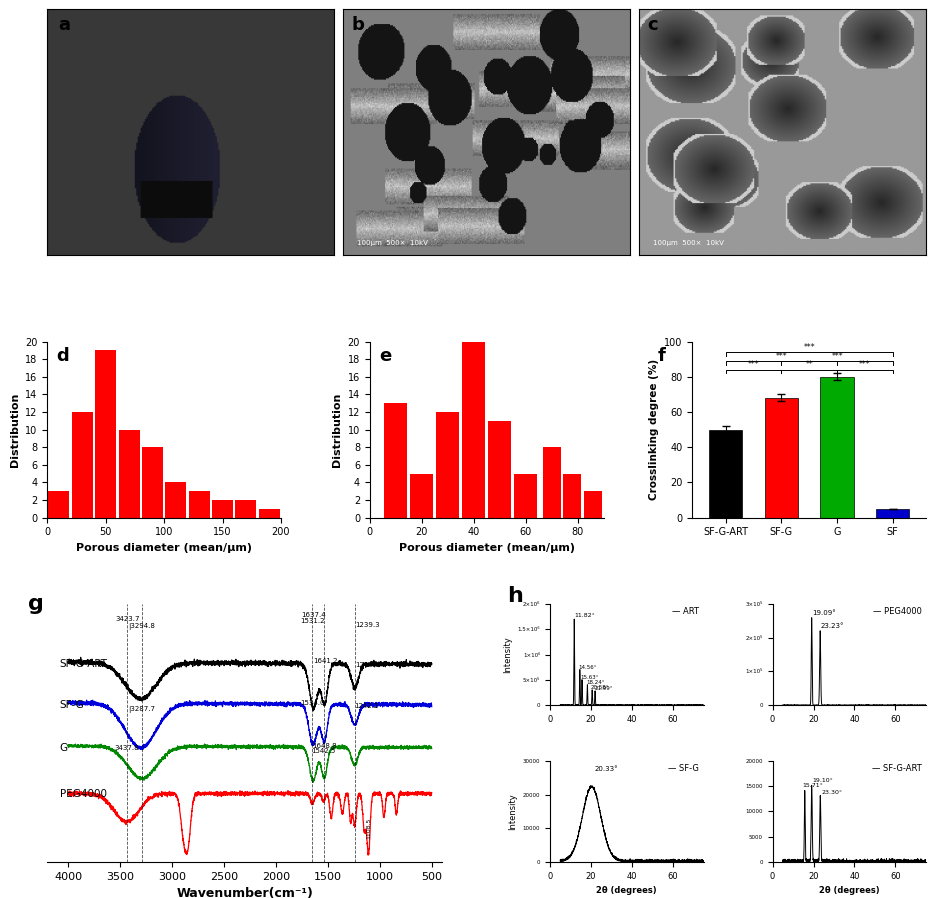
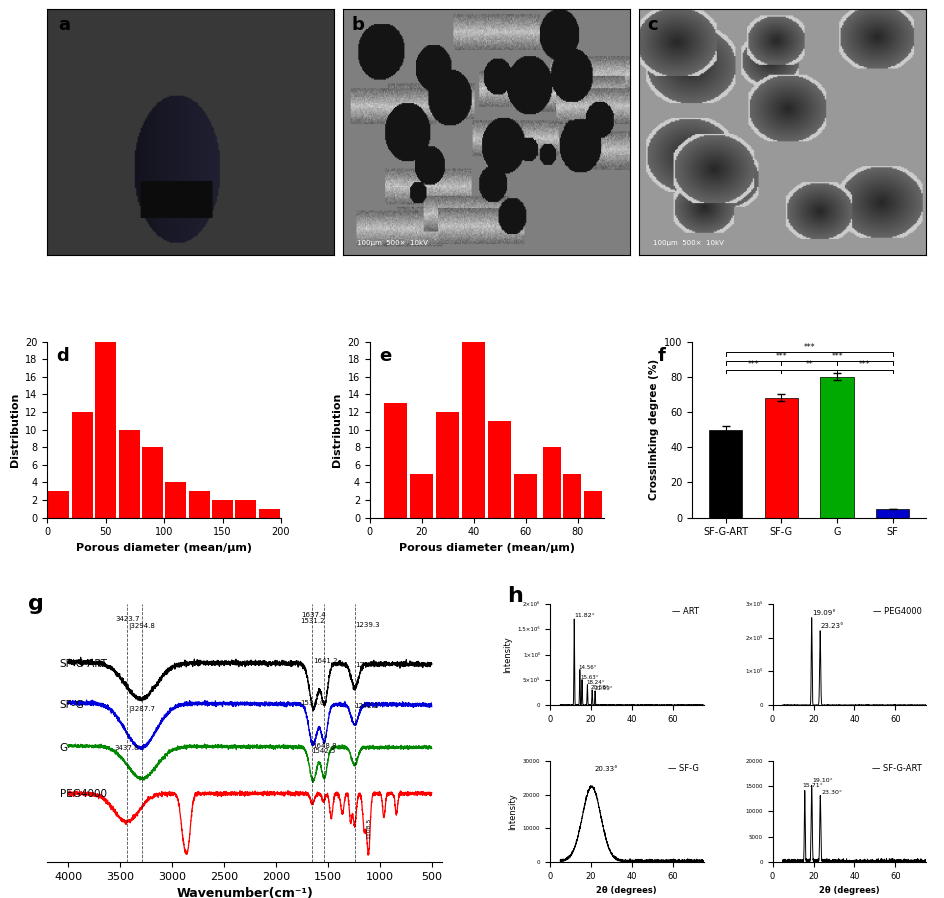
50: 19 -> 20
